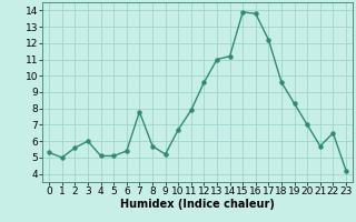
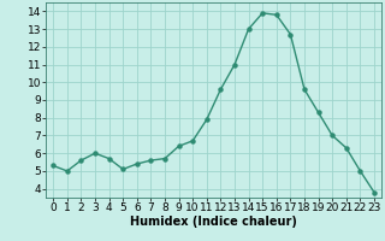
4: 5.1 -> 5.7
7: 7.8 -> 5.6
9: 5.2 -> 6.4
14: 11.2 -> 13.0
17: 12.2 -> 12.7
21: 5.7 -> 6.3
22: 6.5 -> 5.0
23: 4.2 -> 3.8
